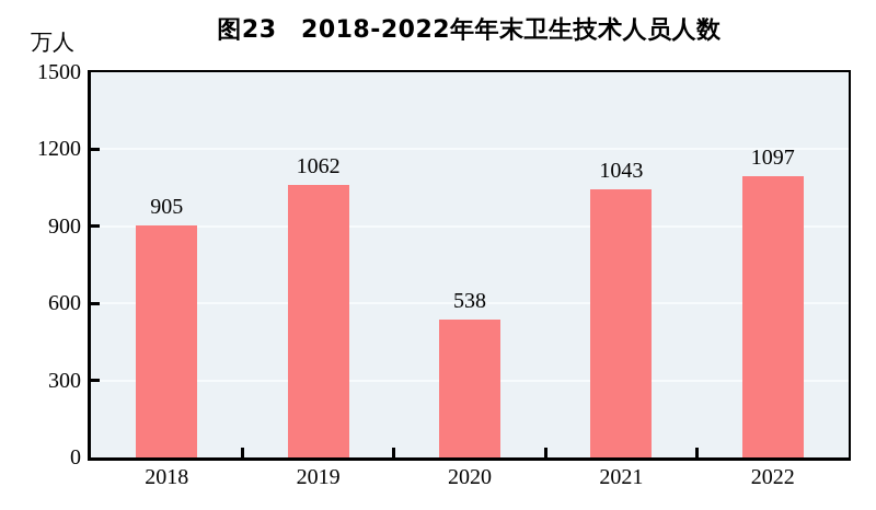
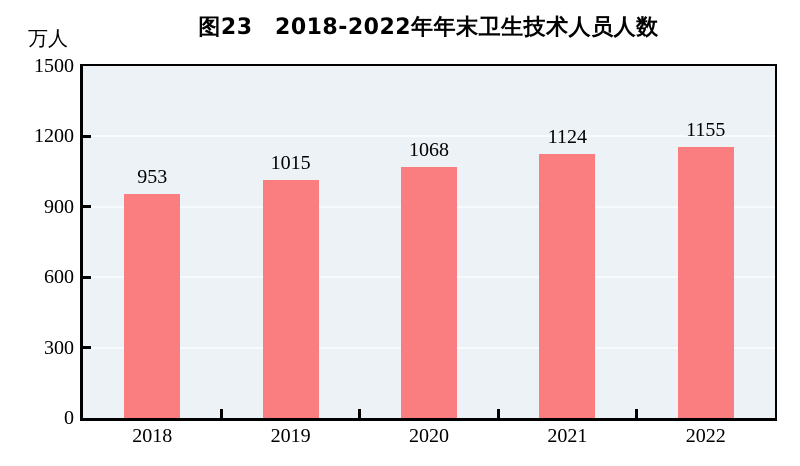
2018: 905 -> 953
2019: 1062 -> 1015
2020: 538 -> 1068
2021: 1043 -> 1124
2022: 1097 -> 1155
